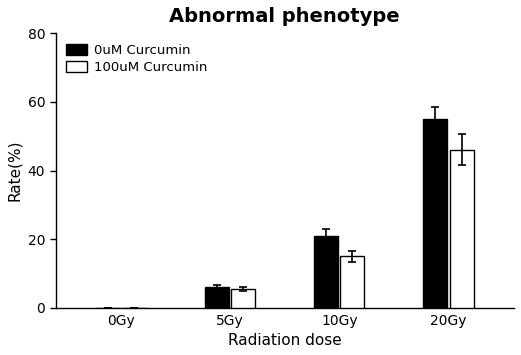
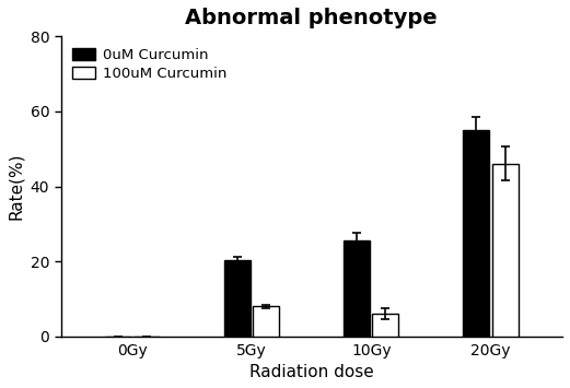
0uM Curcumin/5Gy: 6.2 -> 20.5
100uM Curcumin/5Gy: 5.5 -> 8.0
0uM Curcumin/10Gy: 21.0 -> 25.5
100uM Curcumin/10Gy: 15.0 -> 6.0
